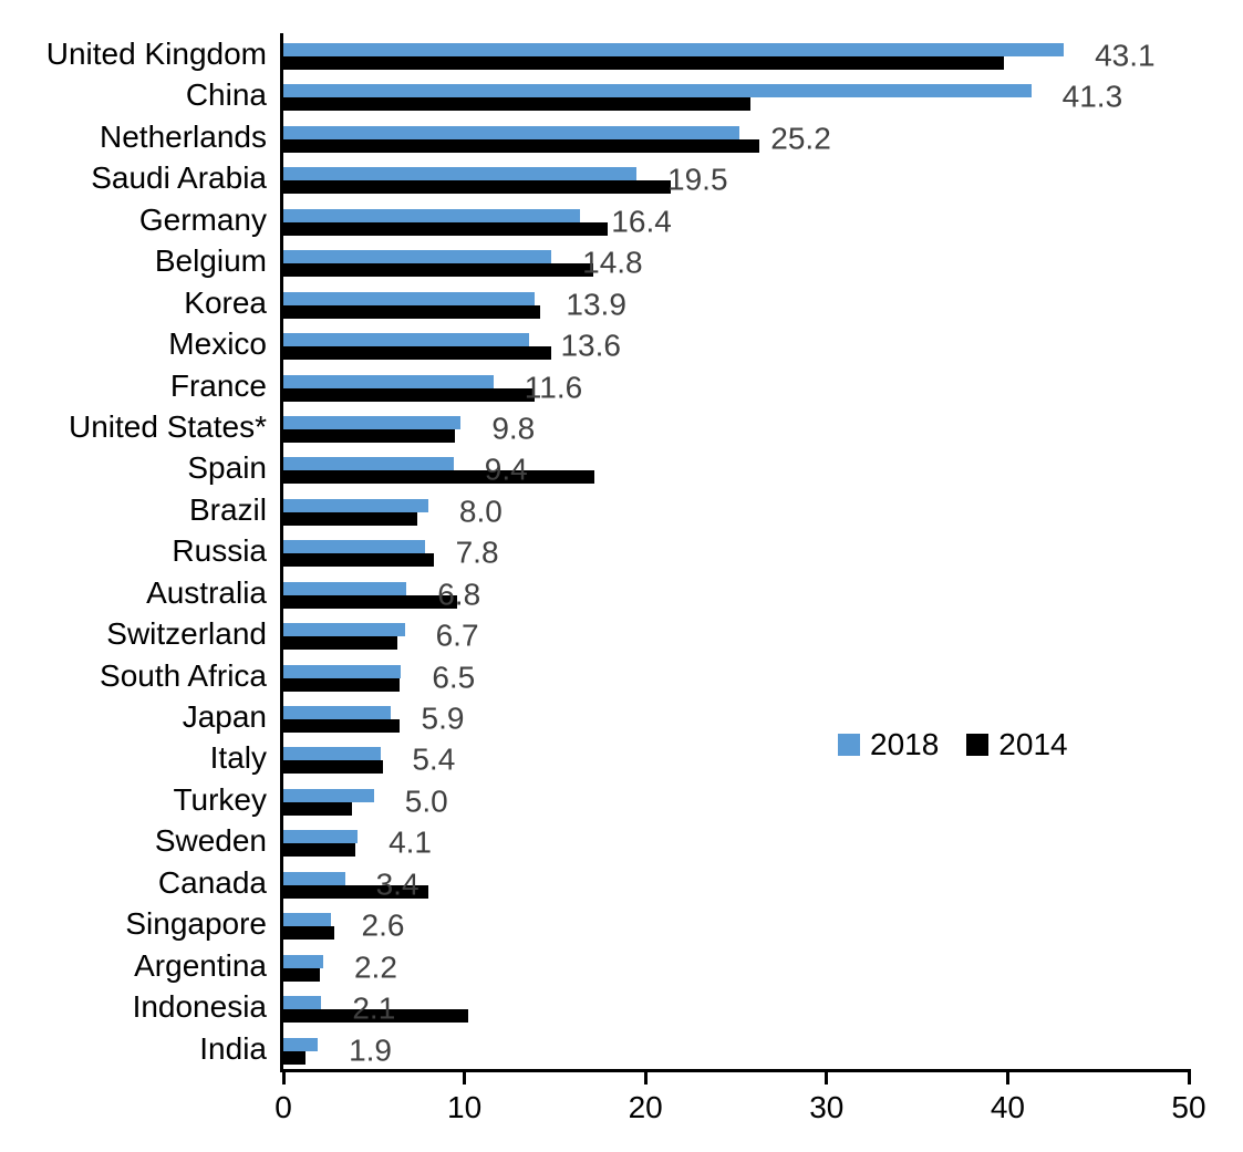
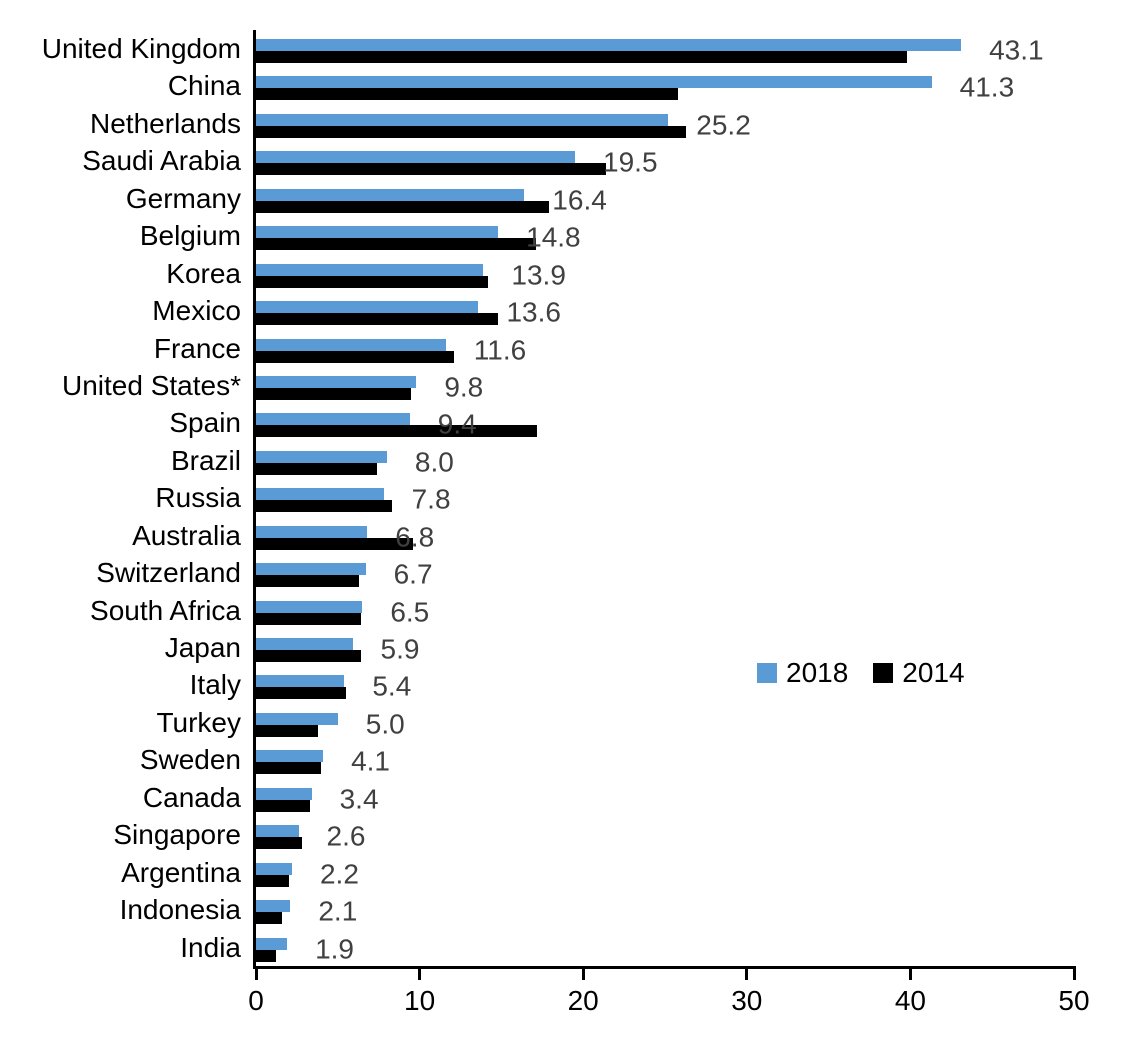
2014/France: 13.9 -> 12.1
2014/Canada: 8.0 -> 3.3
2014/Indonesia: 10.2 -> 1.6
